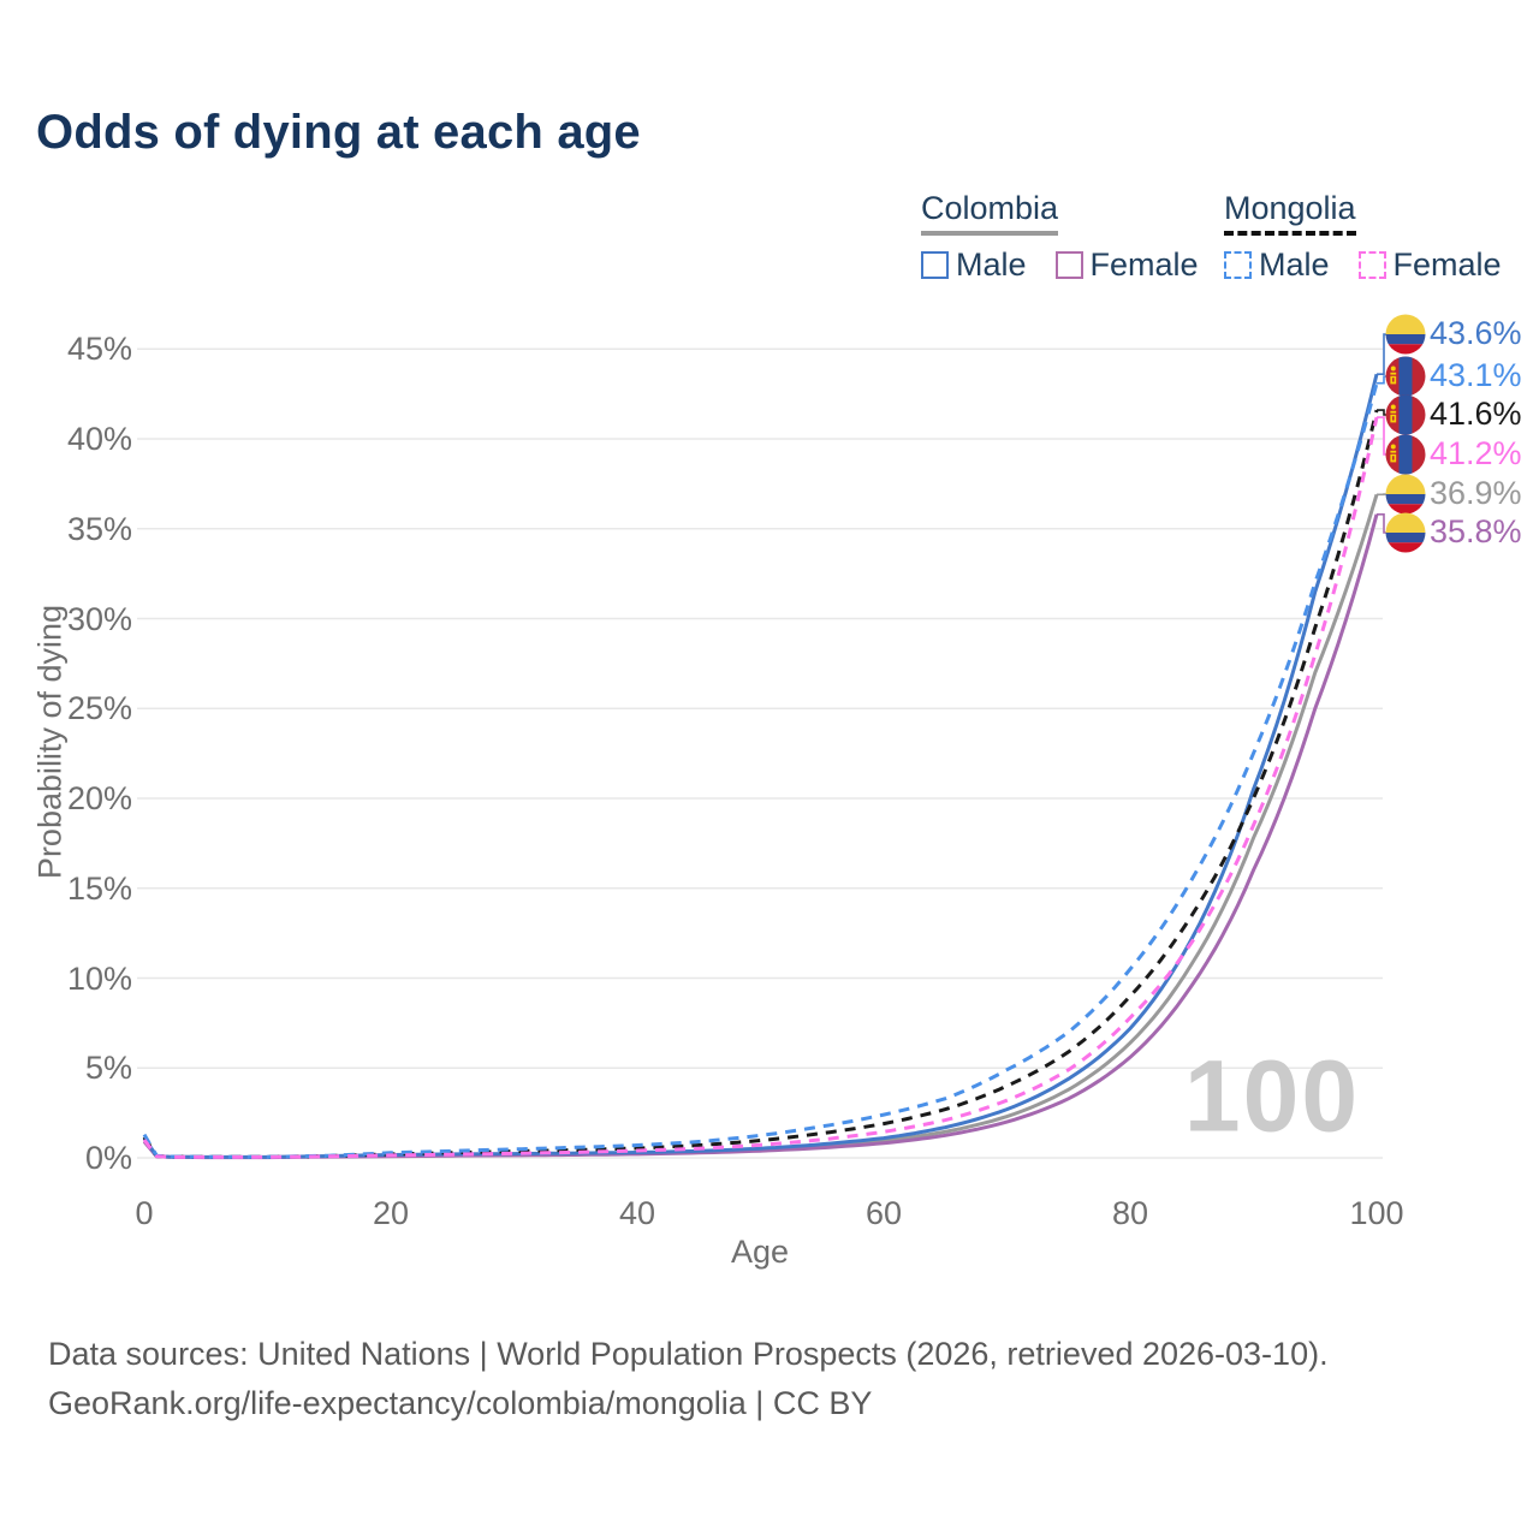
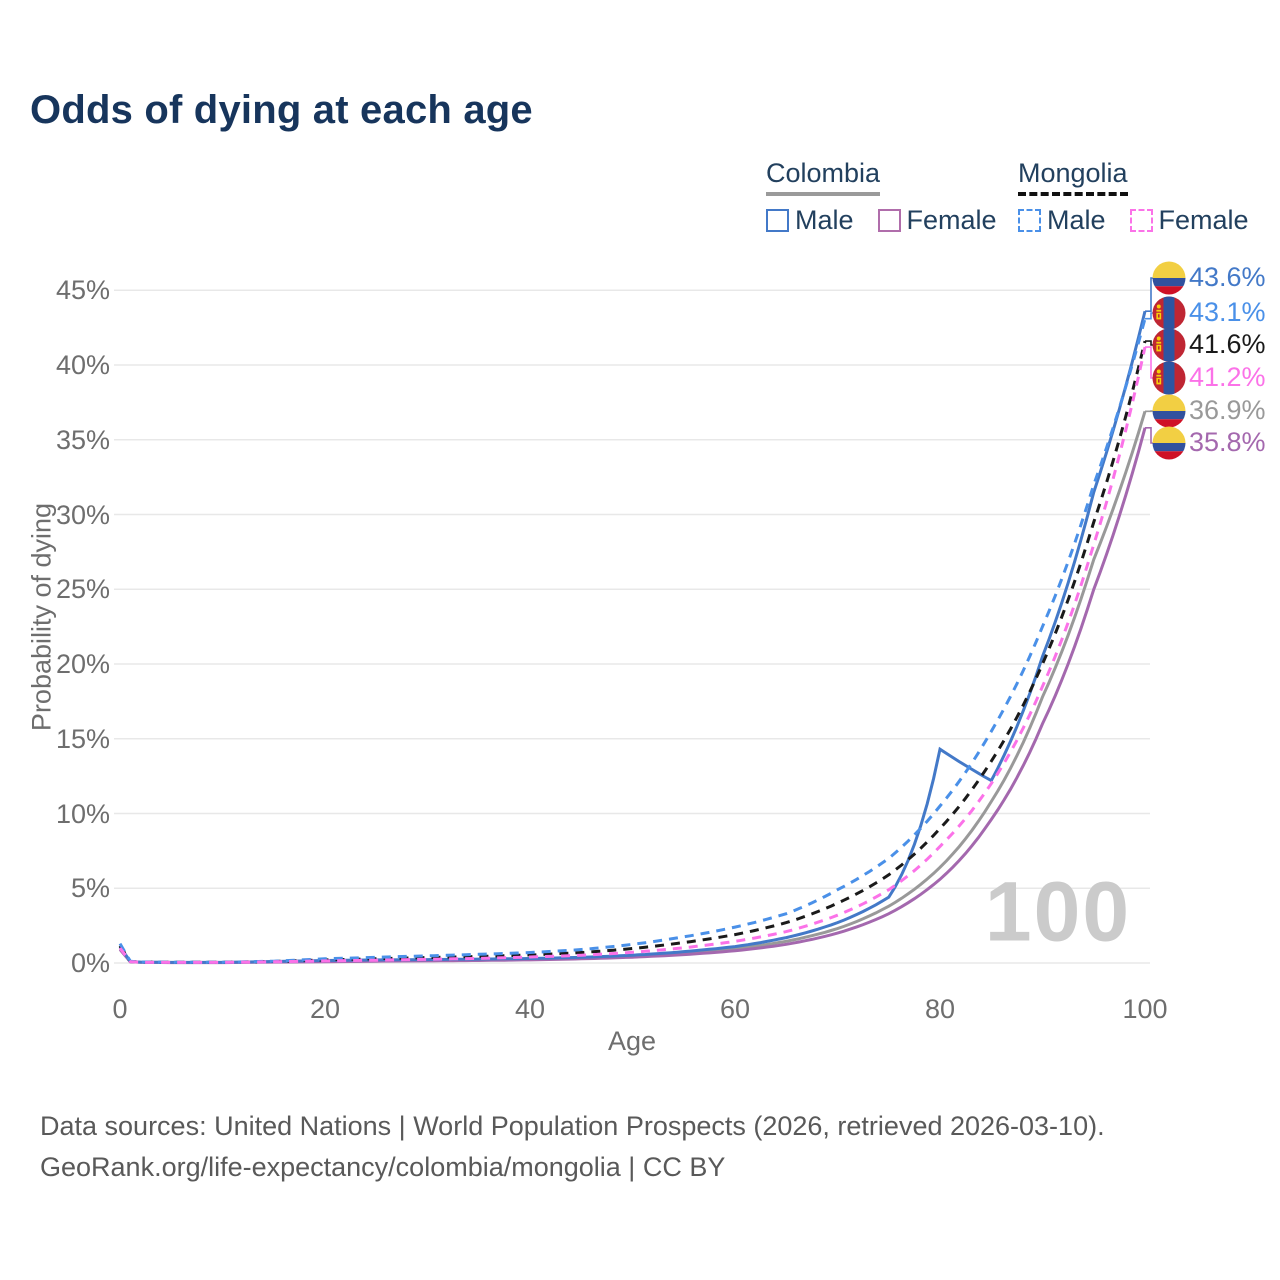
Colombia Male/80: 7.2% -> 14.3%
